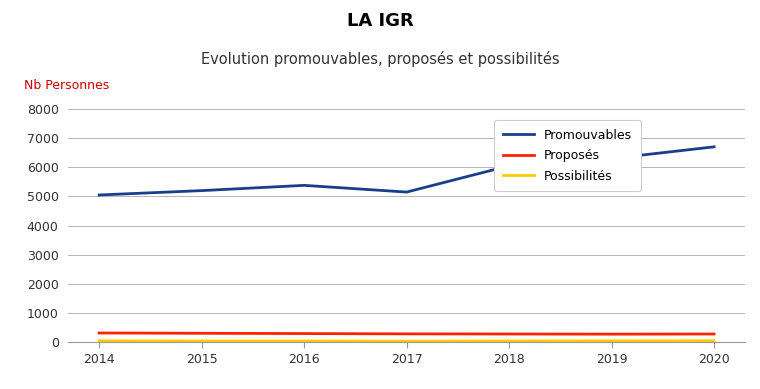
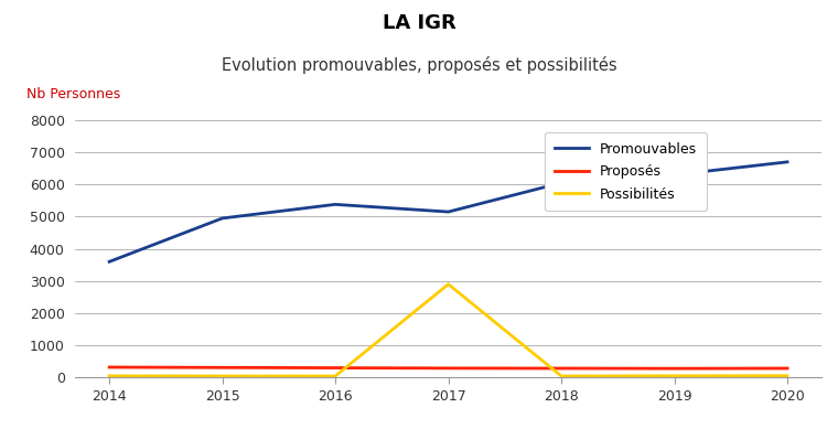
Promouvables/2014: 5050 -> 3600
Promouvables/2015: 5200 -> 4950
Possibilités/2017: 40 -> 2900
